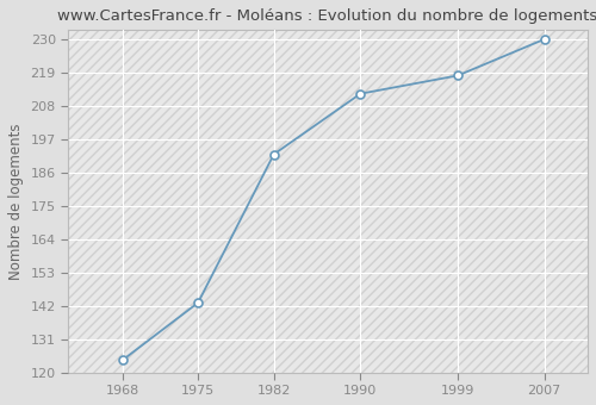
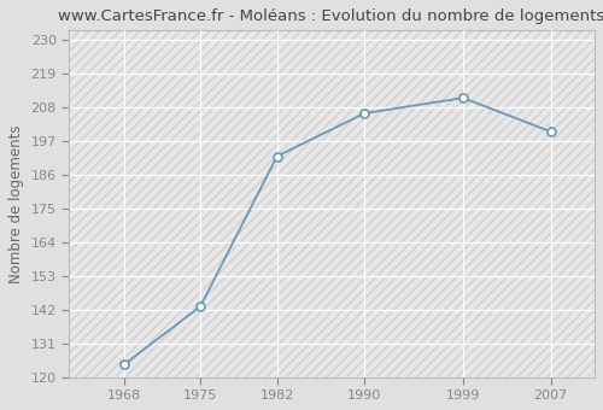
1990: 212 -> 206
1999: 218 -> 211
2007: 230 -> 200
